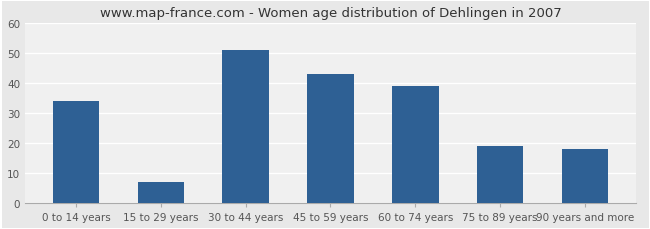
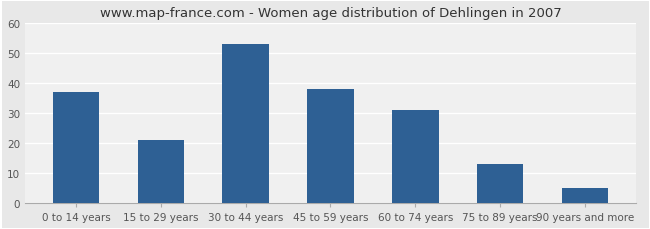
0 to 14 years: 34 -> 37
15 to 29 years: 7 -> 21
30 to 44 years: 51 -> 53
45 to 59 years: 43 -> 38
60 to 74 years: 39 -> 31
75 to 89 years: 19 -> 13
90 years and more: 18 -> 5
